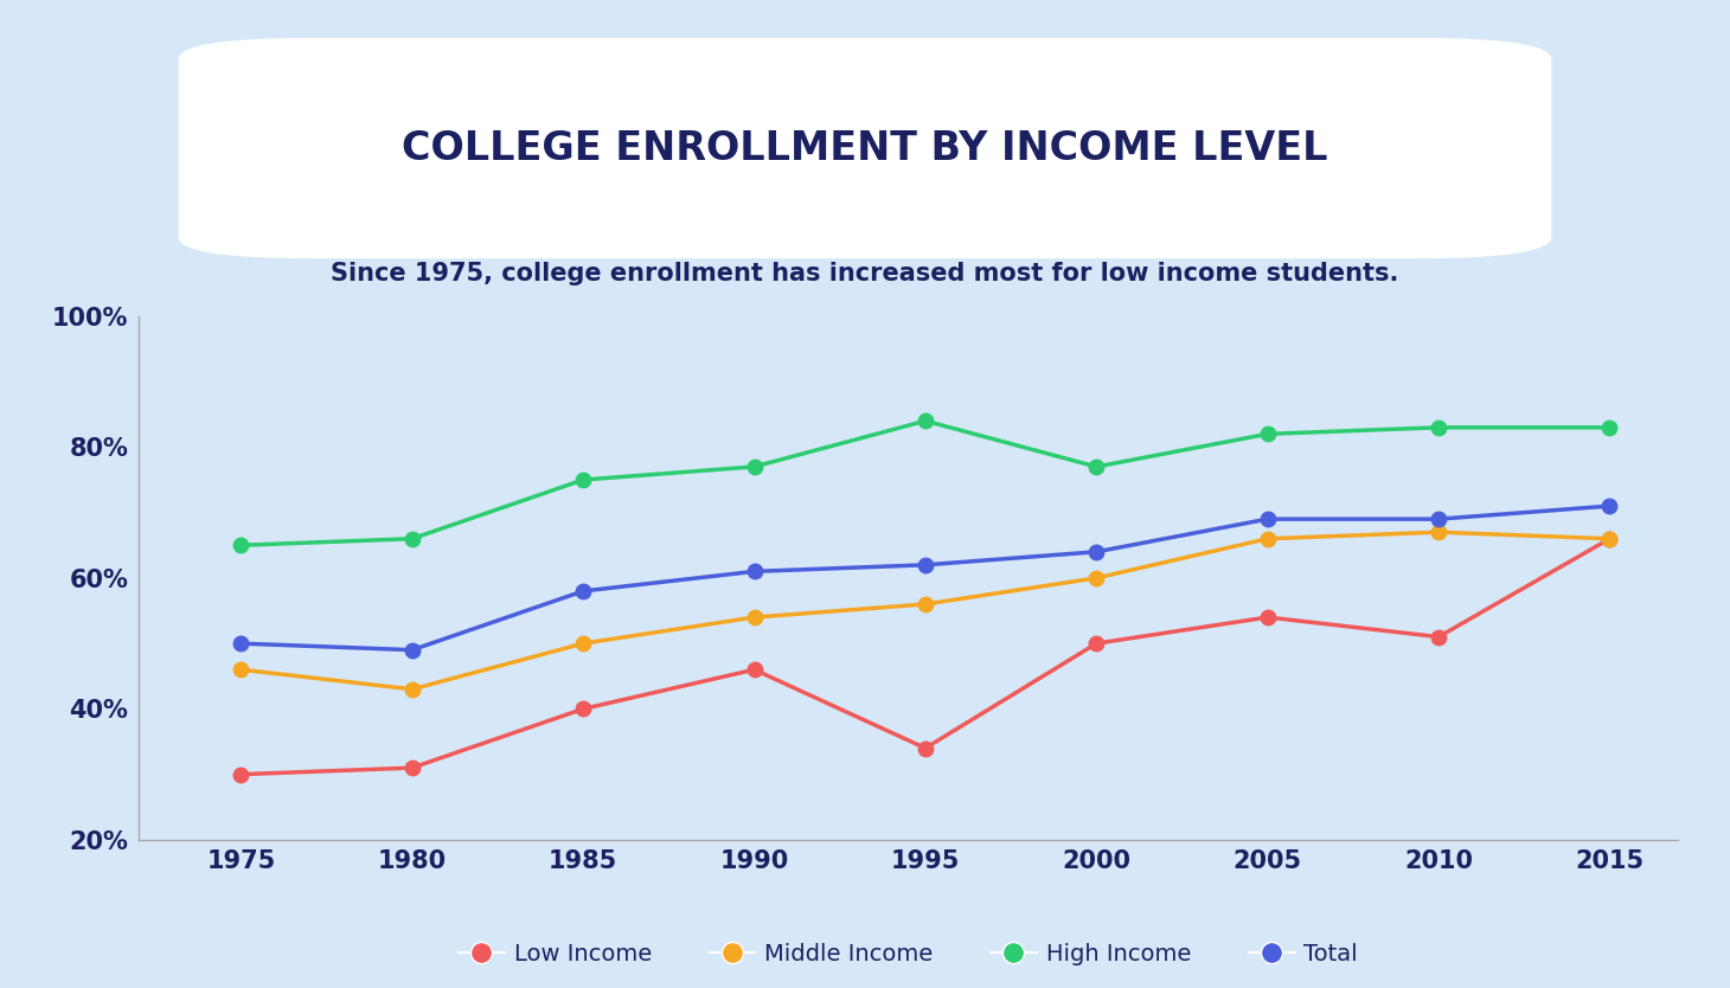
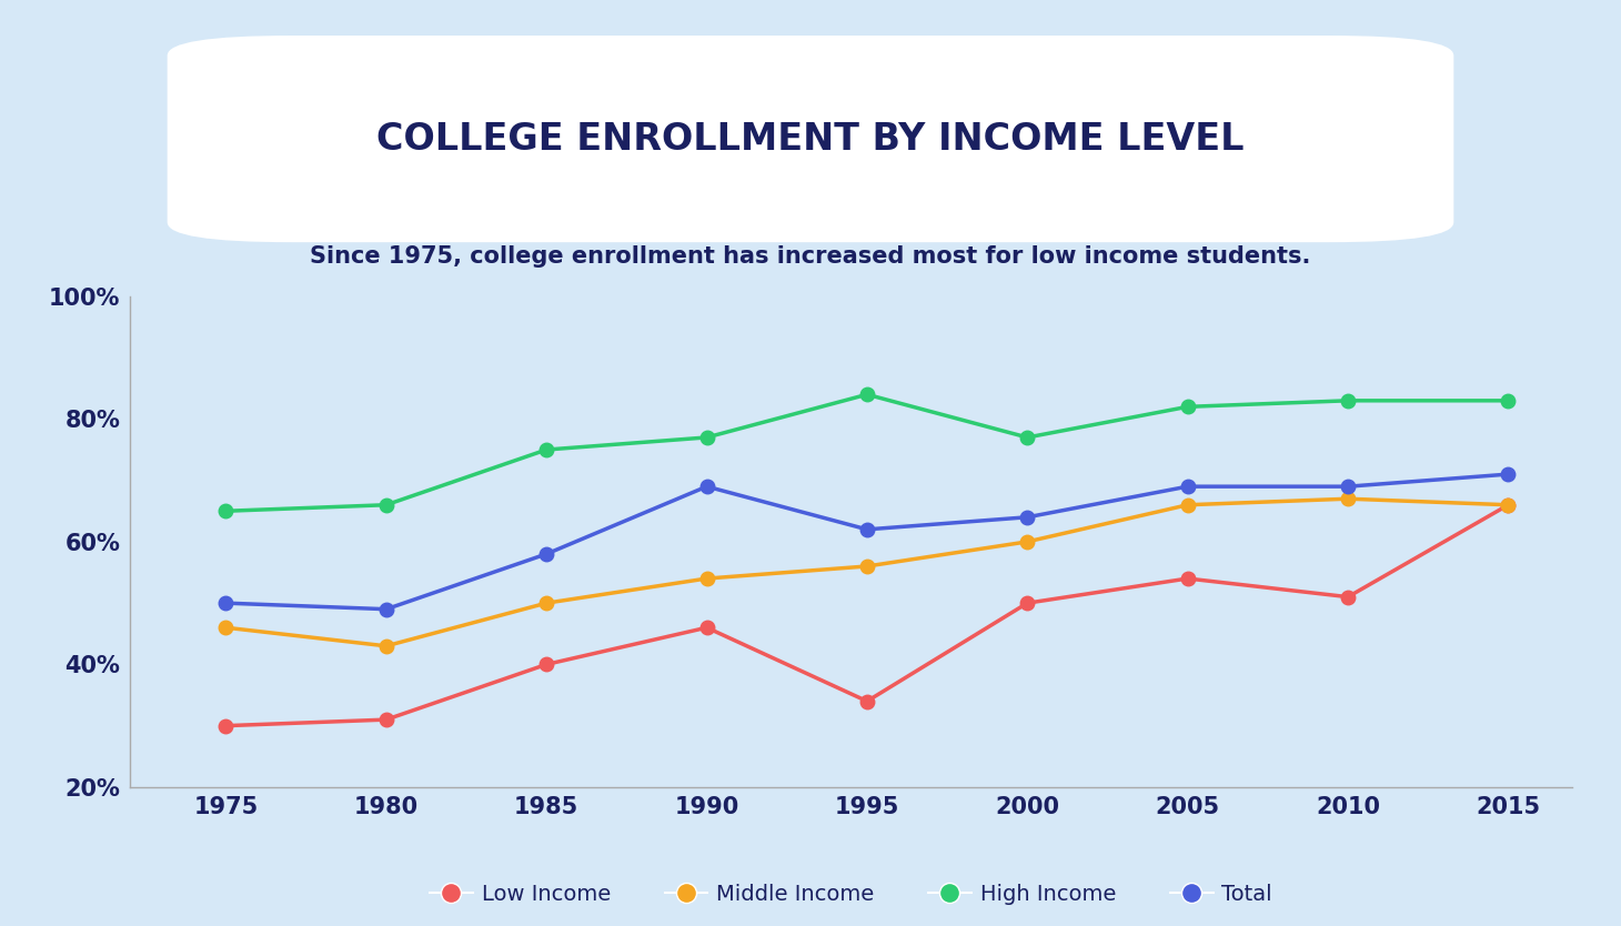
Total/1990: 61% -> 69%
